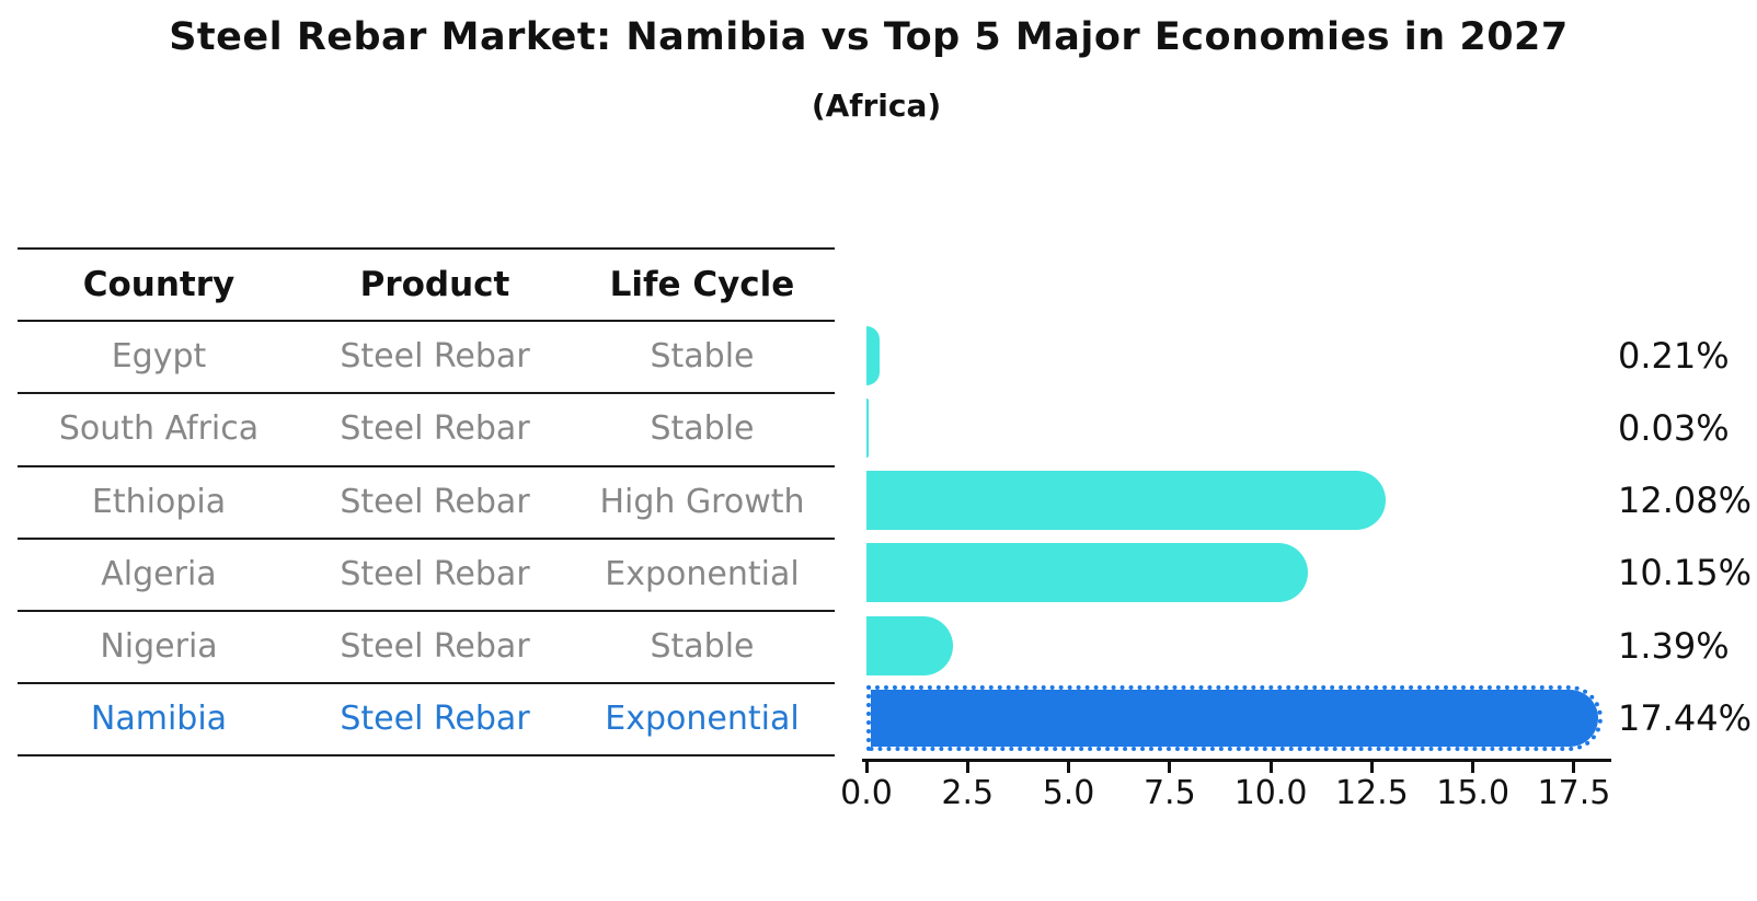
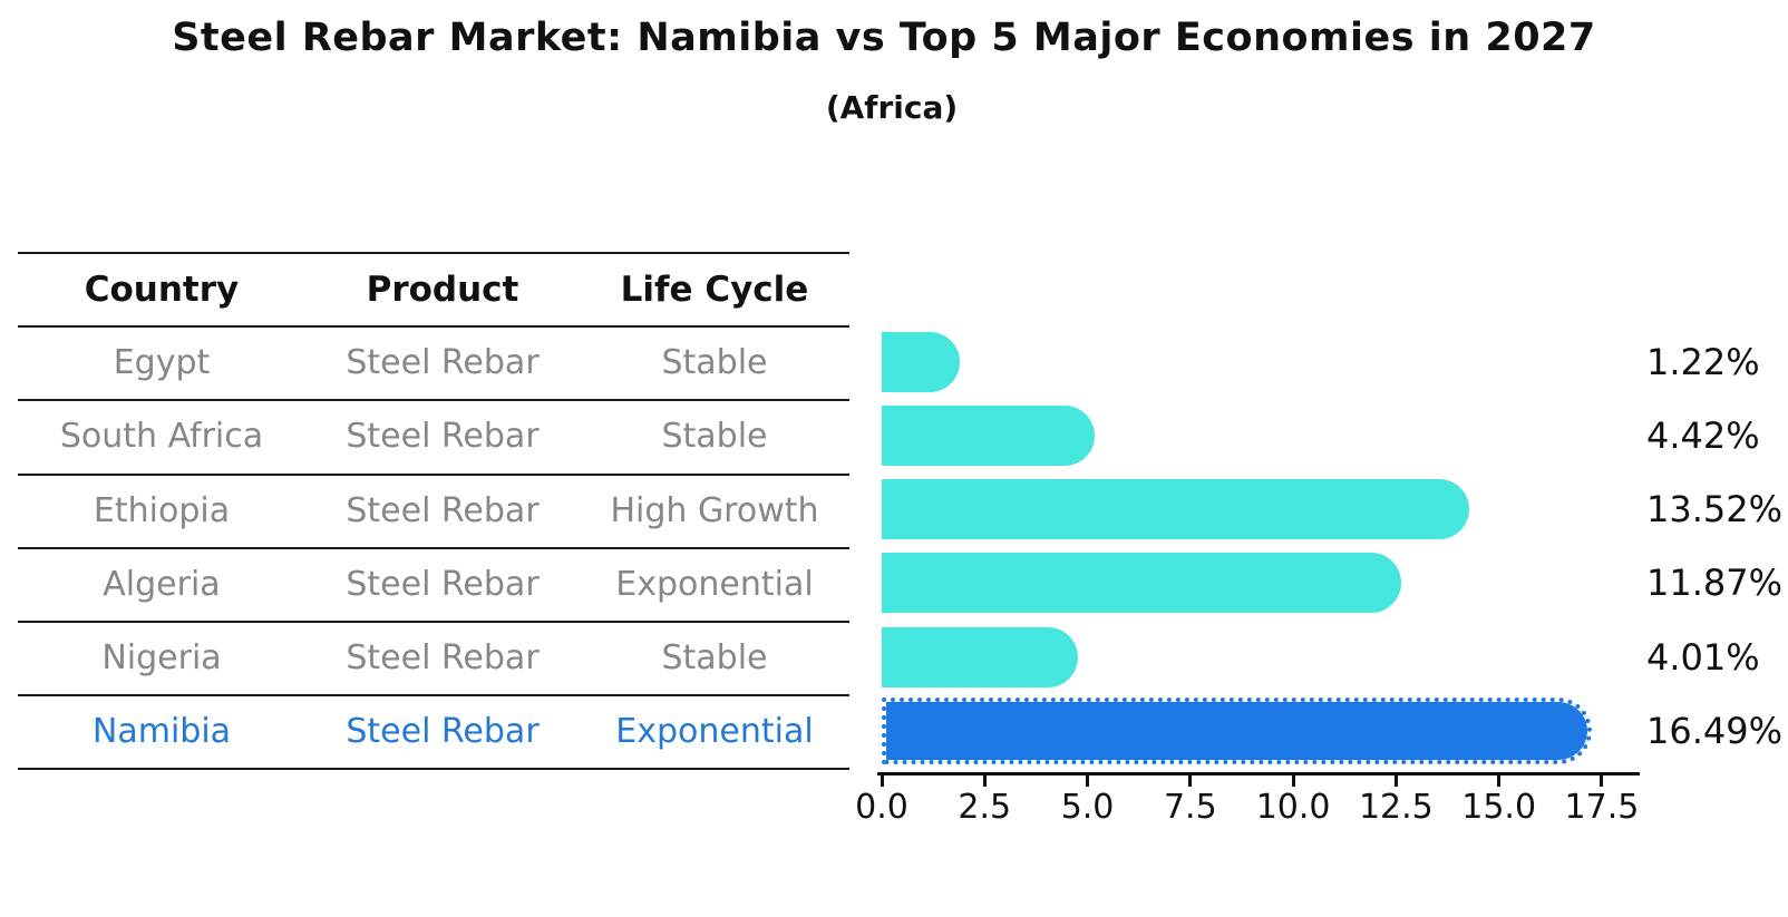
Egypt: 0.21% -> 1.22%
South Africa: 0.03% -> 4.42%
Ethiopia: 12.08% -> 13.52%
Algeria: 10.15% -> 11.87%
Nigeria: 1.39% -> 4.01%
Namibia: 17.44% -> 16.49%
